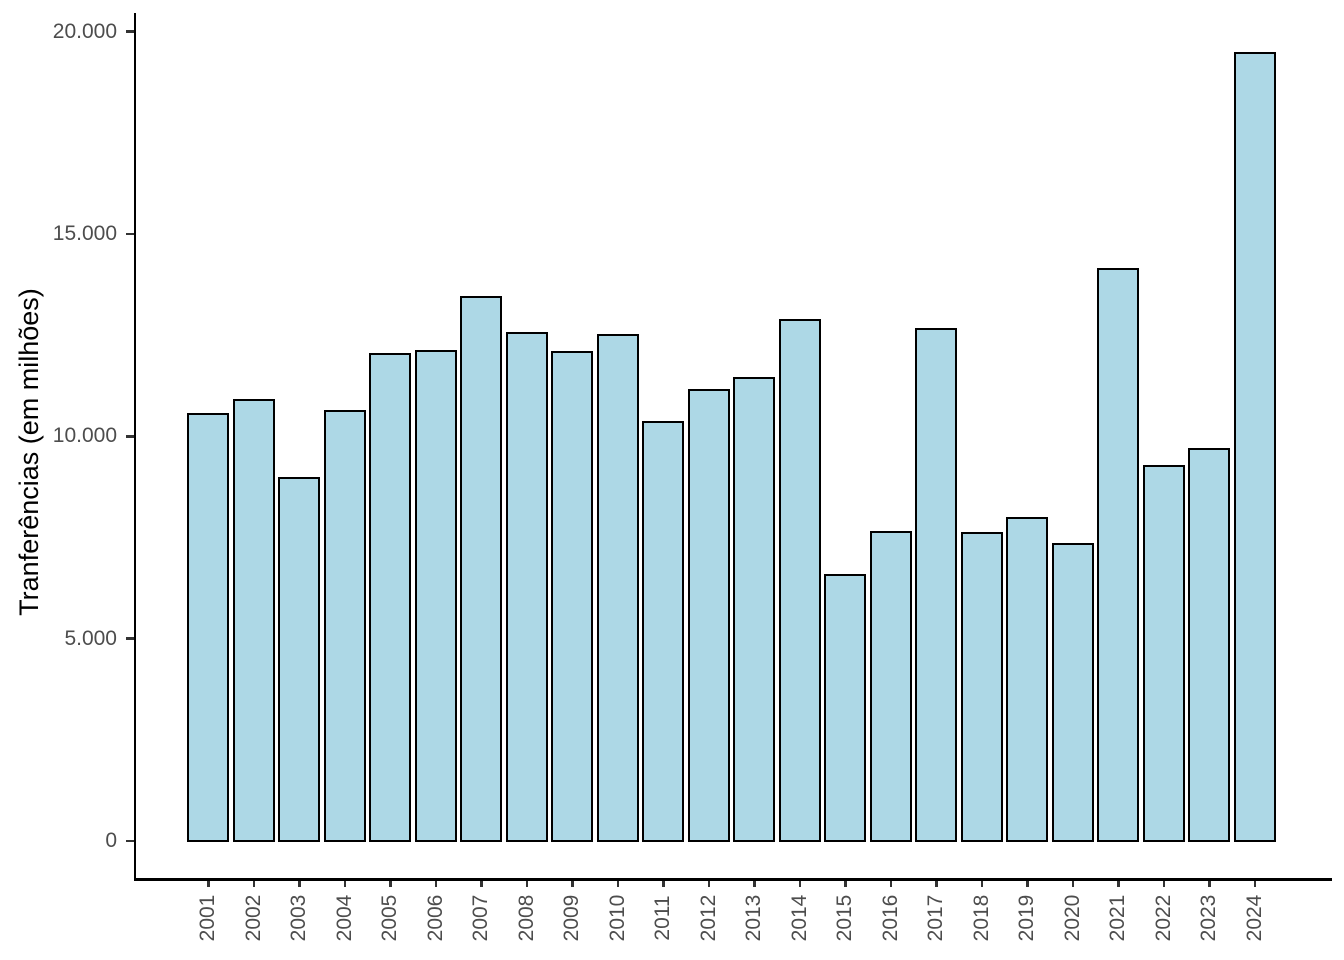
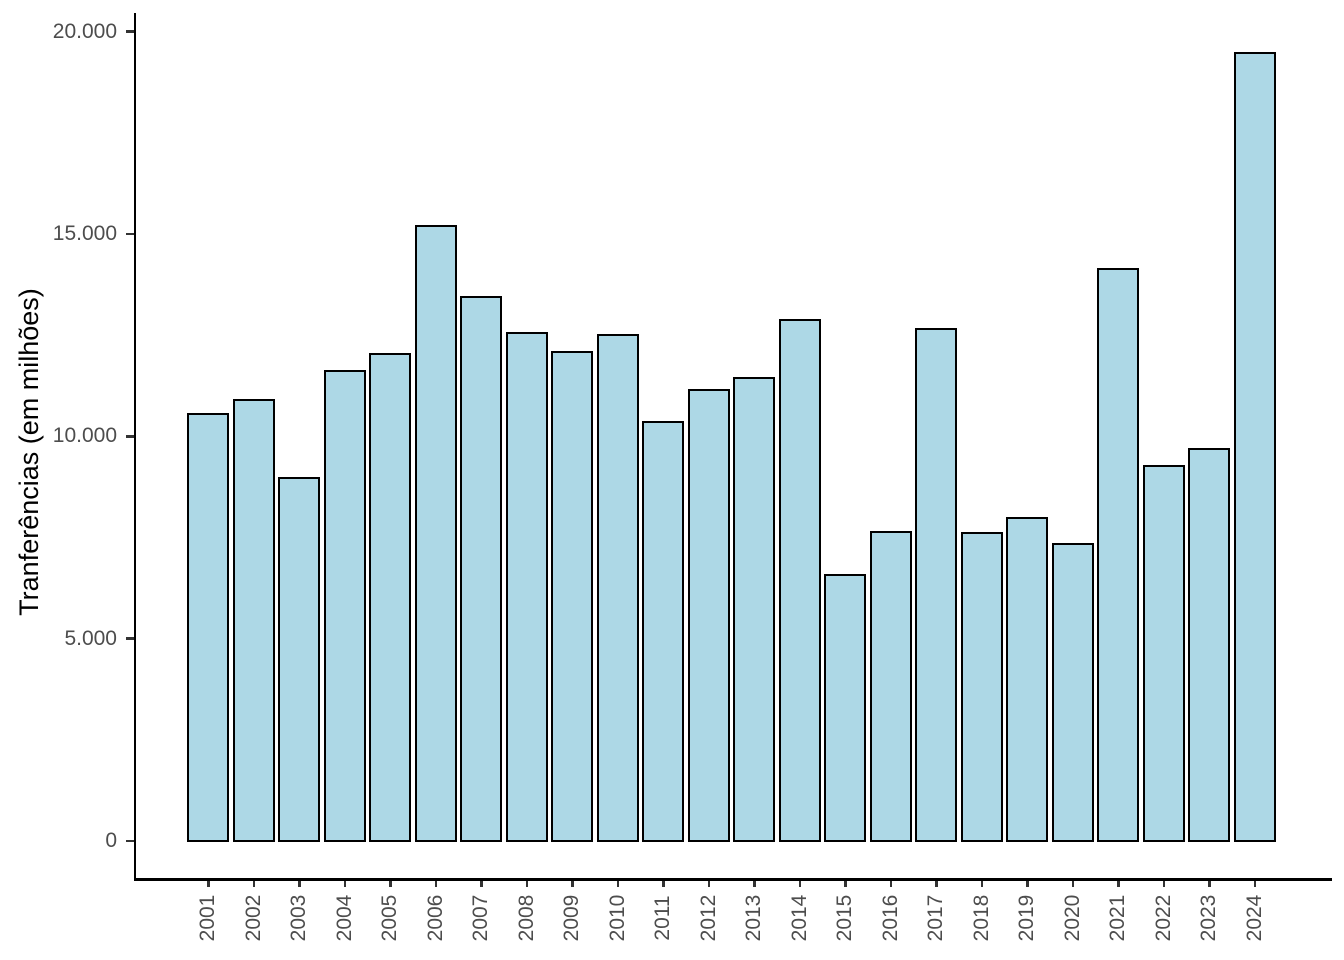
2004: 10600 -> 11600
2006: 12100 -> 15200
